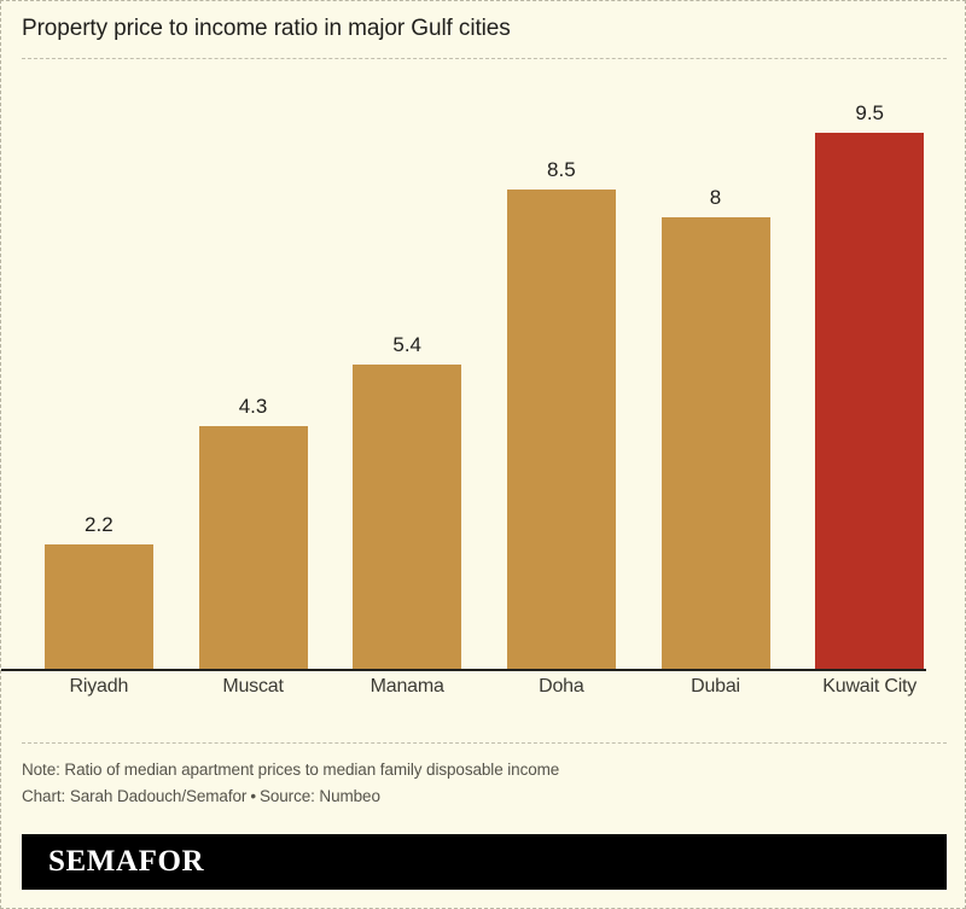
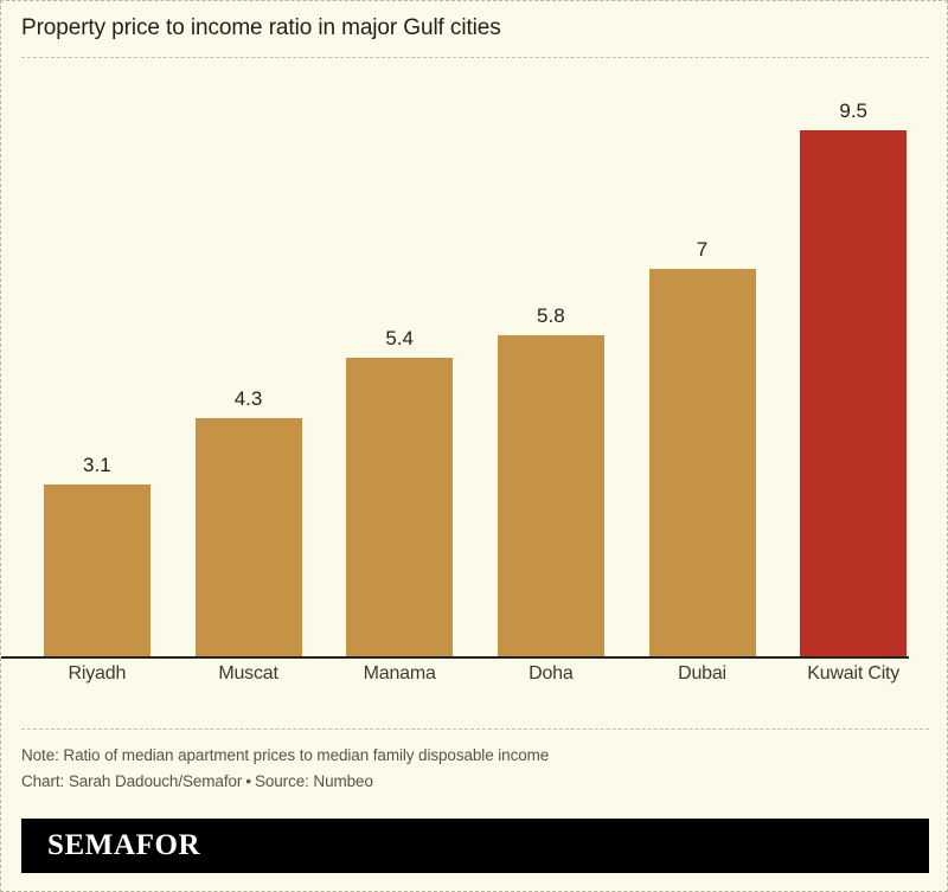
Riyadh: 2.2 -> 3.1
Doha: 8.5 -> 5.8
Dubai: 8 -> 7
